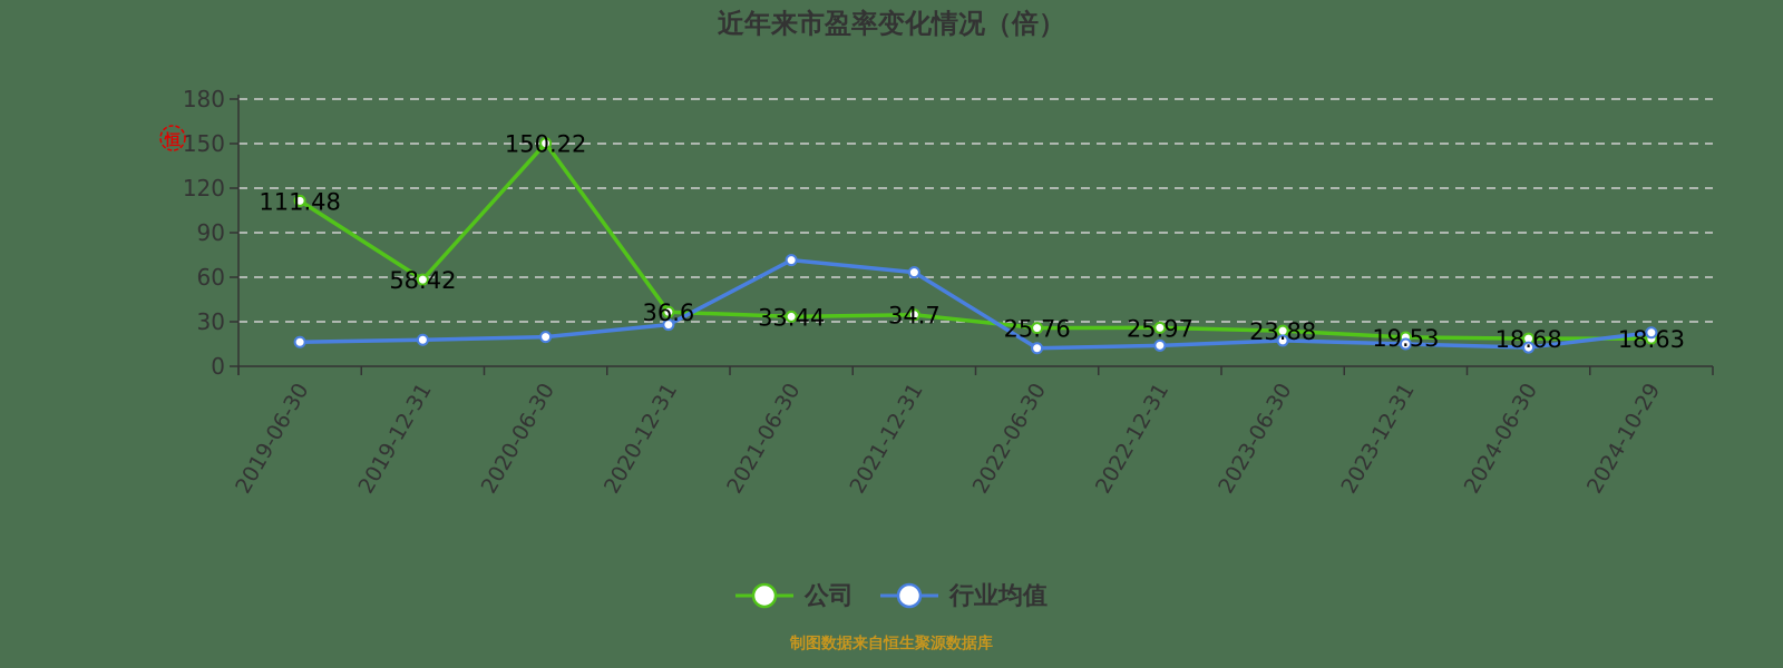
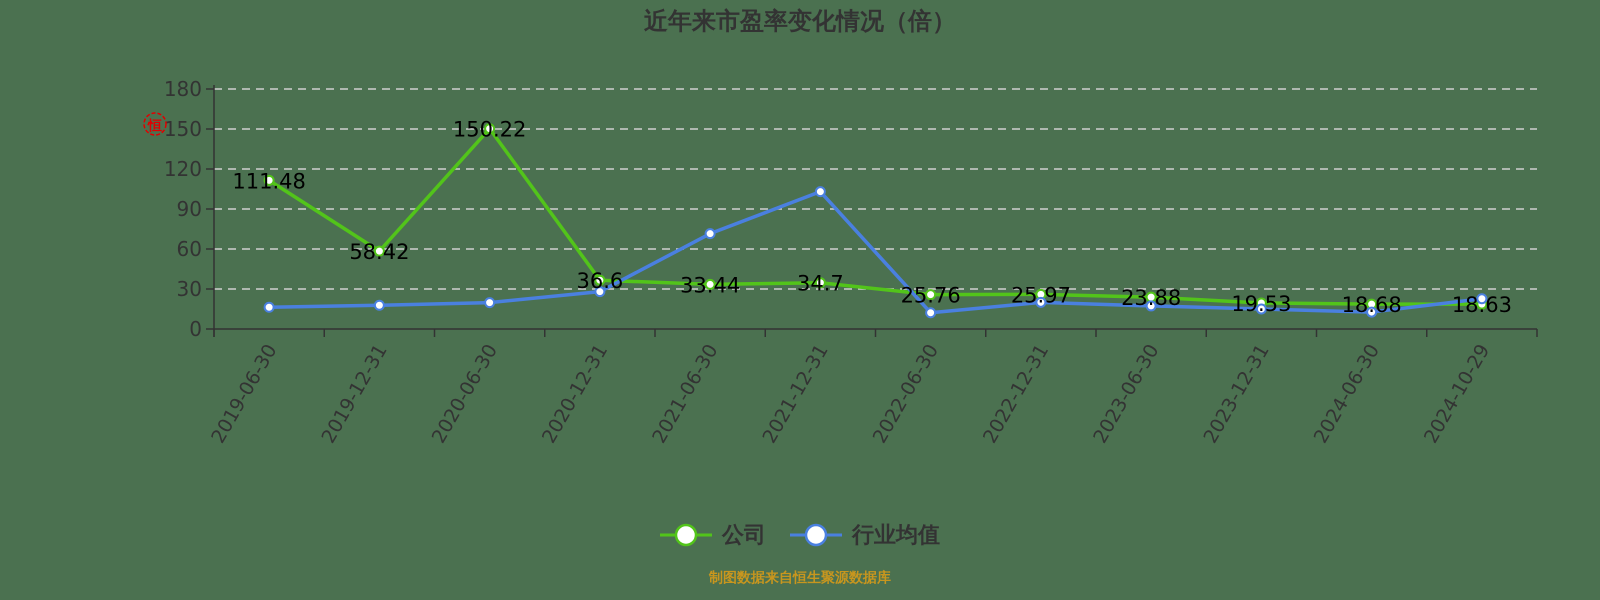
行业均值/2021-12-31: 63 -> 103
行业均值/2022-12-31: 14 -> 20
